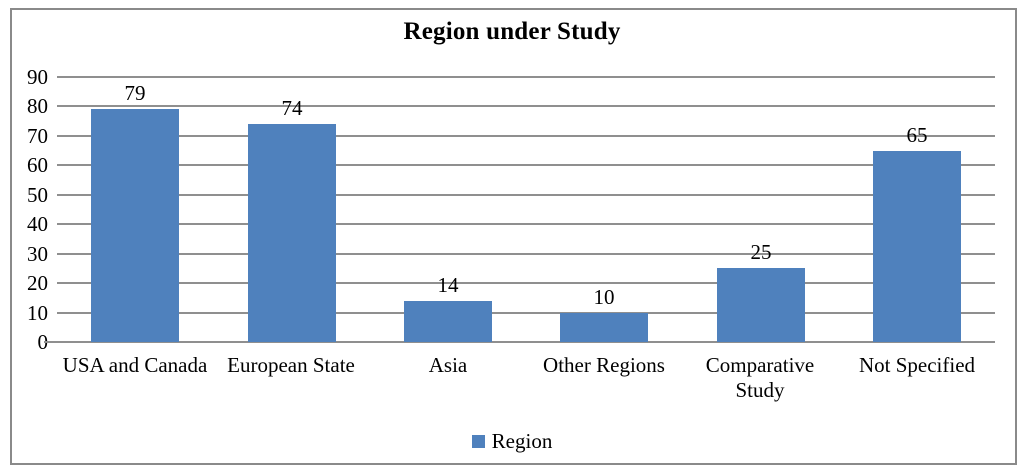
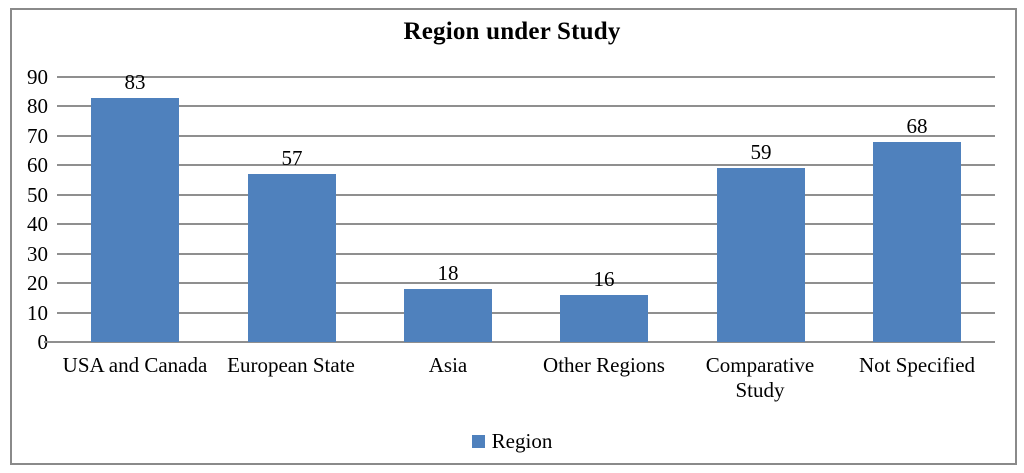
USA and Canada: 79 -> 83
European State: 74 -> 57
Asia: 14 -> 18
Other Regions: 10 -> 16
Comparative Study: 25 -> 59
Not Specified: 65 -> 68
